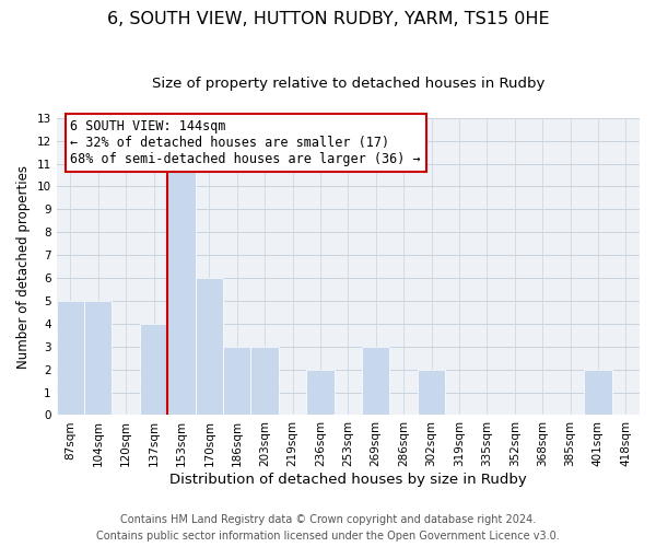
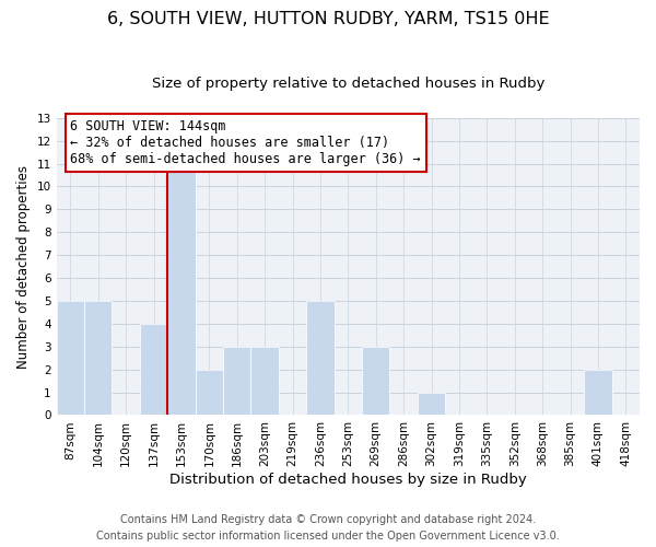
170sqm: 6 -> 2
236sqm: 2 -> 5
302sqm: 2 -> 1
